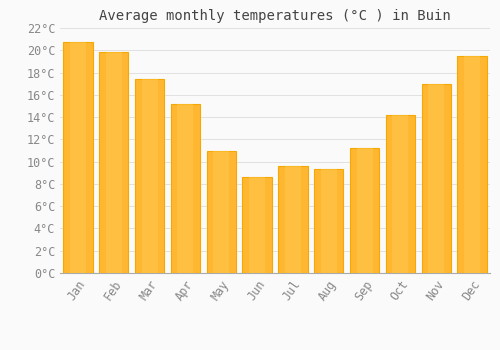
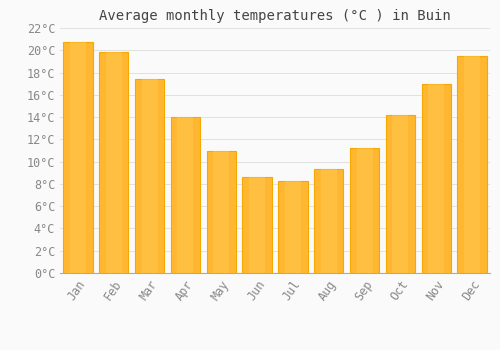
Apr: 15.2°C -> 14.0°C
Jul: 9.6°C -> 8.3°C
